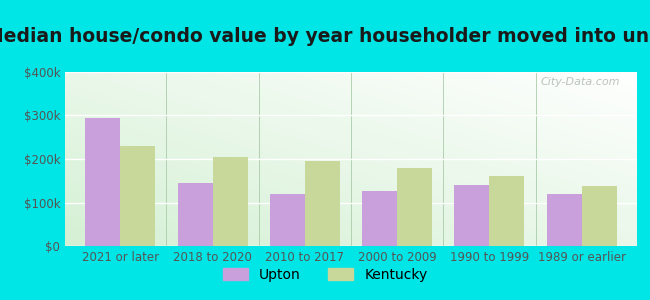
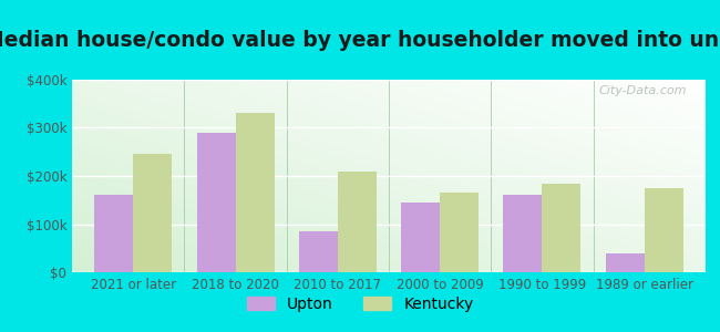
Upton/2021 or later: $295k -> $160k
Kentucky/2021 or later: $230k -> $245k
Upton/2018 to 2020: $145k -> $290k
Kentucky/2018 to 2020: $205k -> $330k
Upton/2010 to 2017: $120k -> $85k
Kentucky/2010 to 2017: $195k -> $210k
Upton/2000 to 2009: $127k -> $145k
Kentucky/2000 to 2009: $180k -> $165k
Upton/1990 to 1999: $140k -> $160k
Kentucky/1990 to 1999: $160k -> $185k
Upton/1989 or earlier: $120k -> $40k
Kentucky/1989 or earlier: $137k -> $175k
